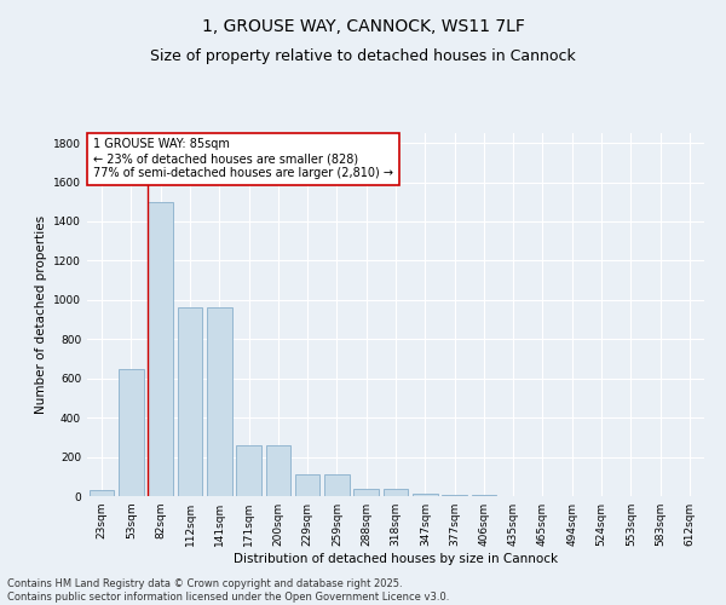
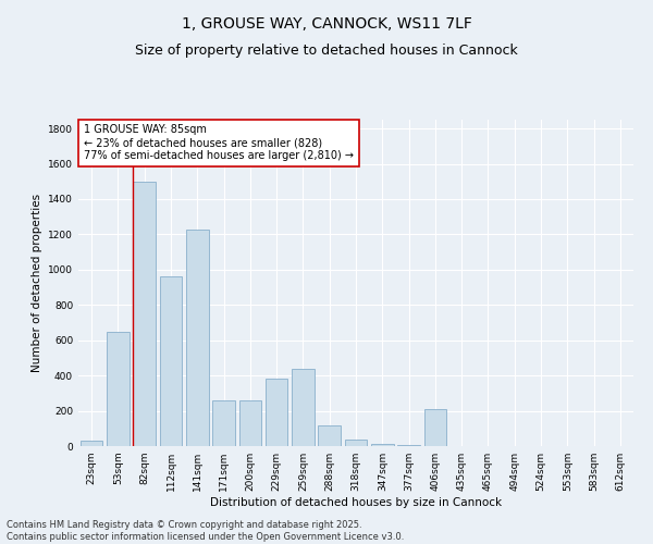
141sqm: 960 -> 1230
229sqm: 110 -> 380
259sqm: 110 -> 440
288sqm: 40 -> 120
406sqm: 0 -> 210
